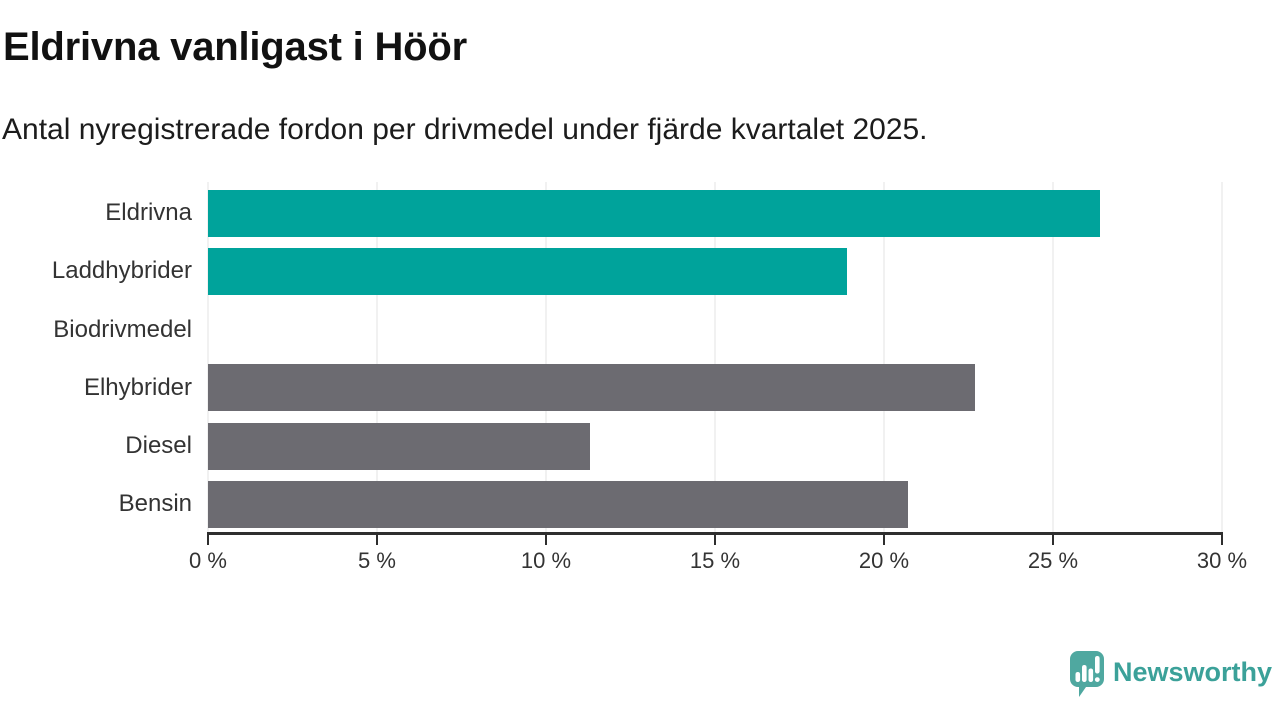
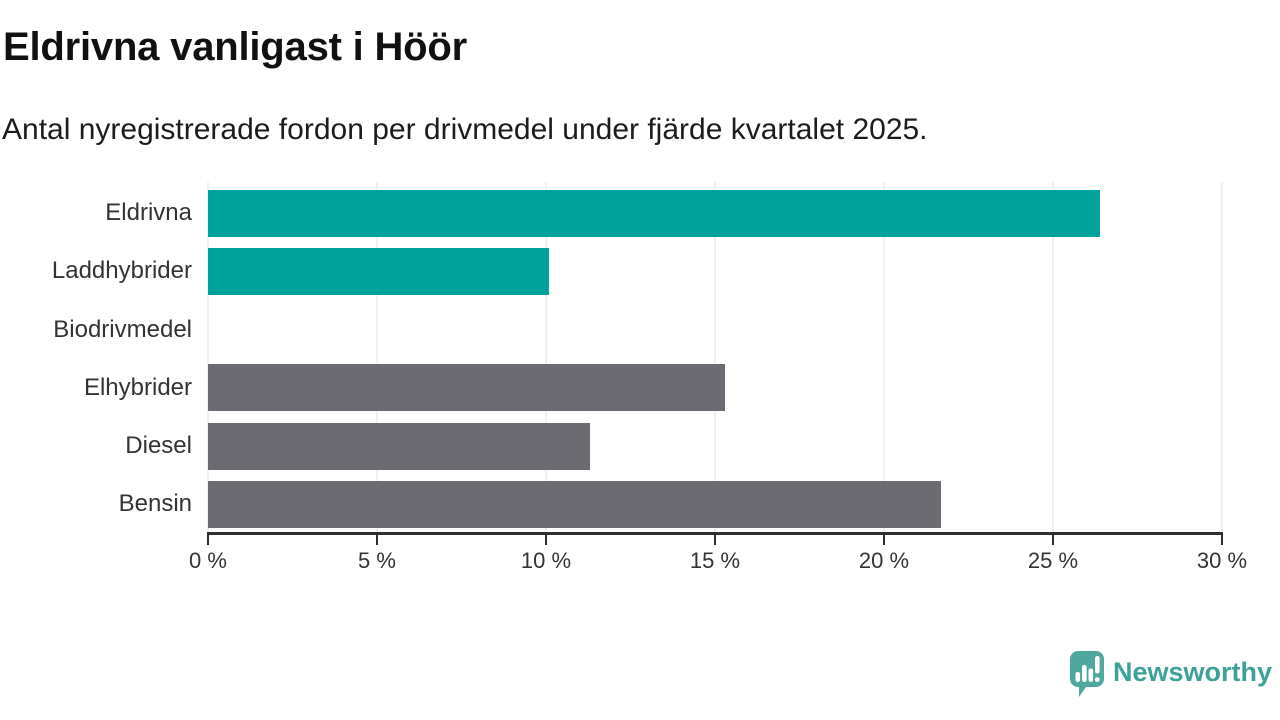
Laddhybrider: 18.9% -> 10.1%
Elhybrider: 22.7% -> 15.3%
Bensin: 20.7% -> 21.7%
